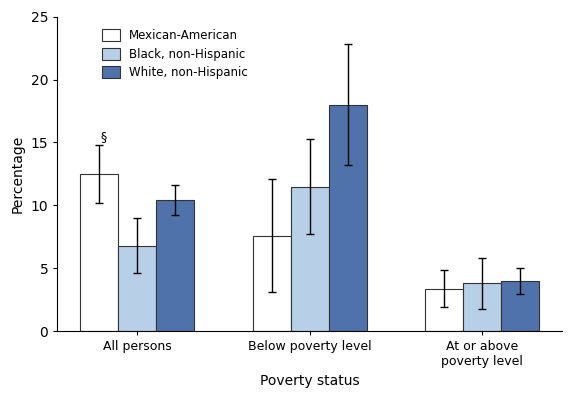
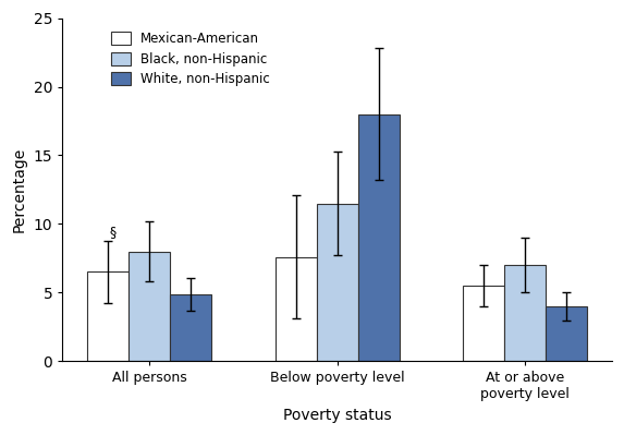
Mexican-American/All persons: 12.5 -> 6.5
Black, non-Hispanic/All persons: 6.8 -> 8.0
White, non-Hispanic/All persons: 10.4 -> 4.9
Mexican-American/At or above poverty level: 3.4 -> 5.5
Black, non-Hispanic/At or above poverty level: 3.8 -> 7.0
